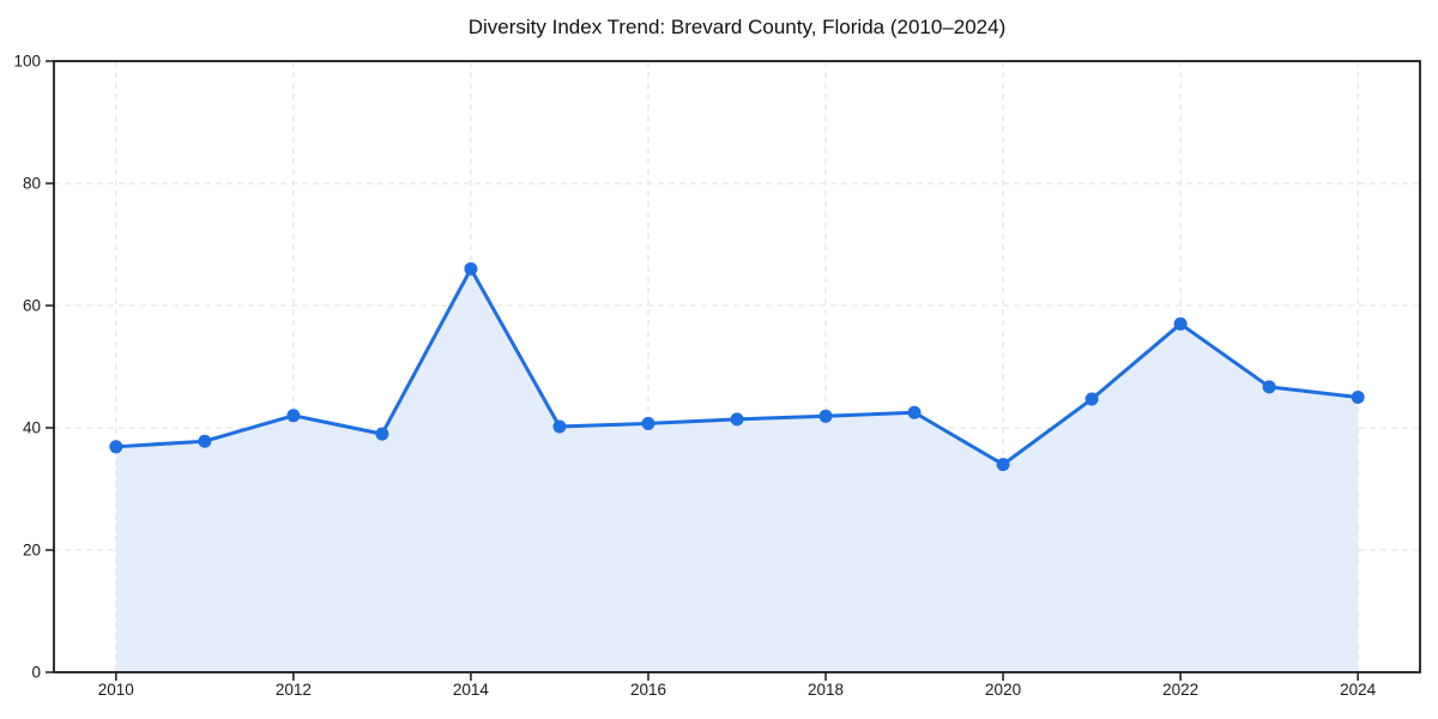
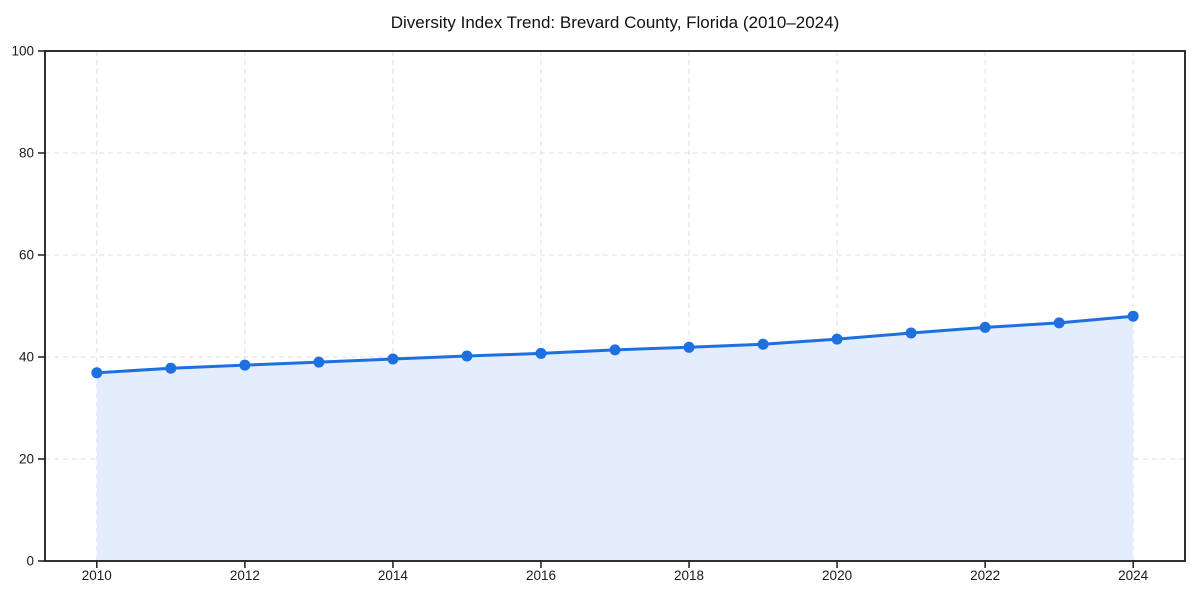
2012: 42 -> 38
2014: 66 -> 40
2020: 34 -> 44
2022: 57 -> 46
2024: 45 -> 48
